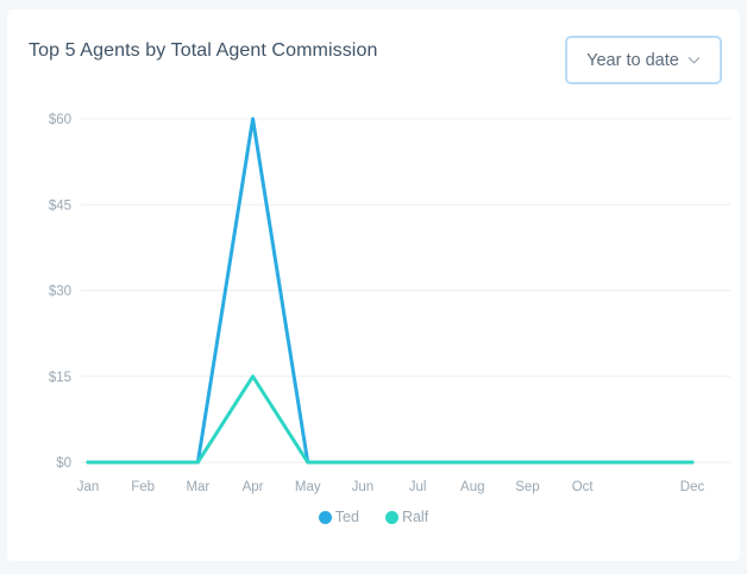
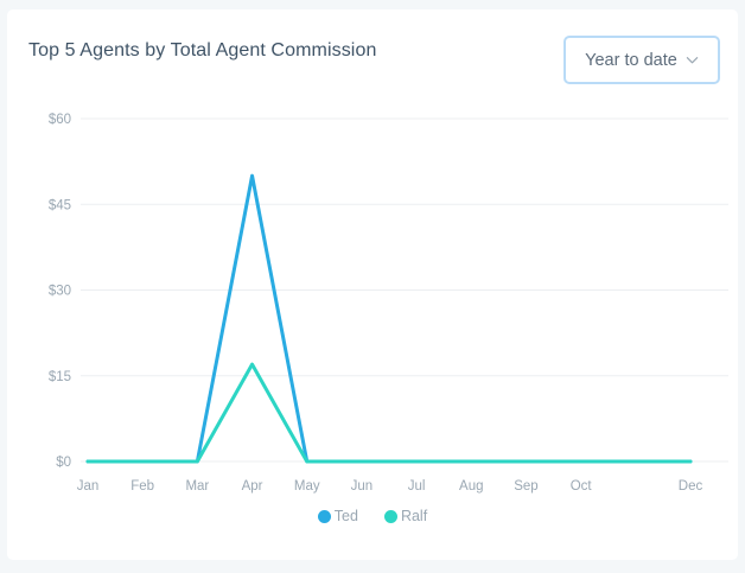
Ted/Apr: $60 -> $50
Ralf/Apr: $15 -> $17
